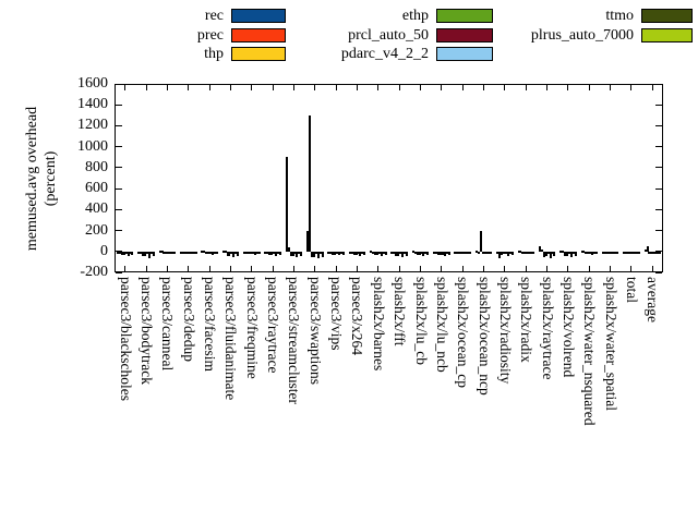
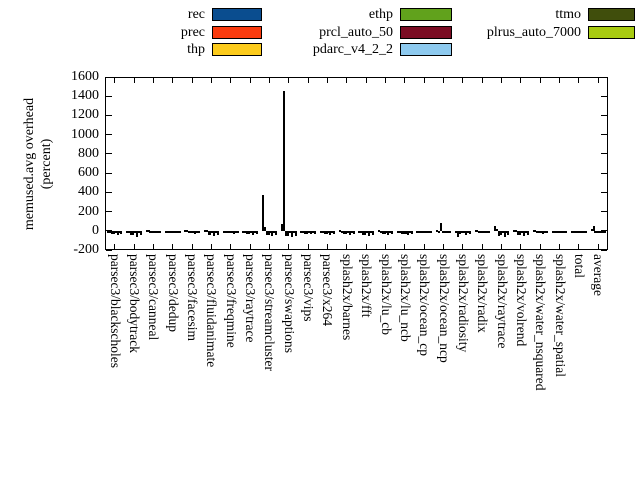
rec/parsec3/streamcluster: 900 -> 400
rec/parsec3/swaptions: 200 -> 100
prec/parsec3/swaptions: 1300 -> 1400
thp/splash2x/ocean_ncp: 200 -> 100
